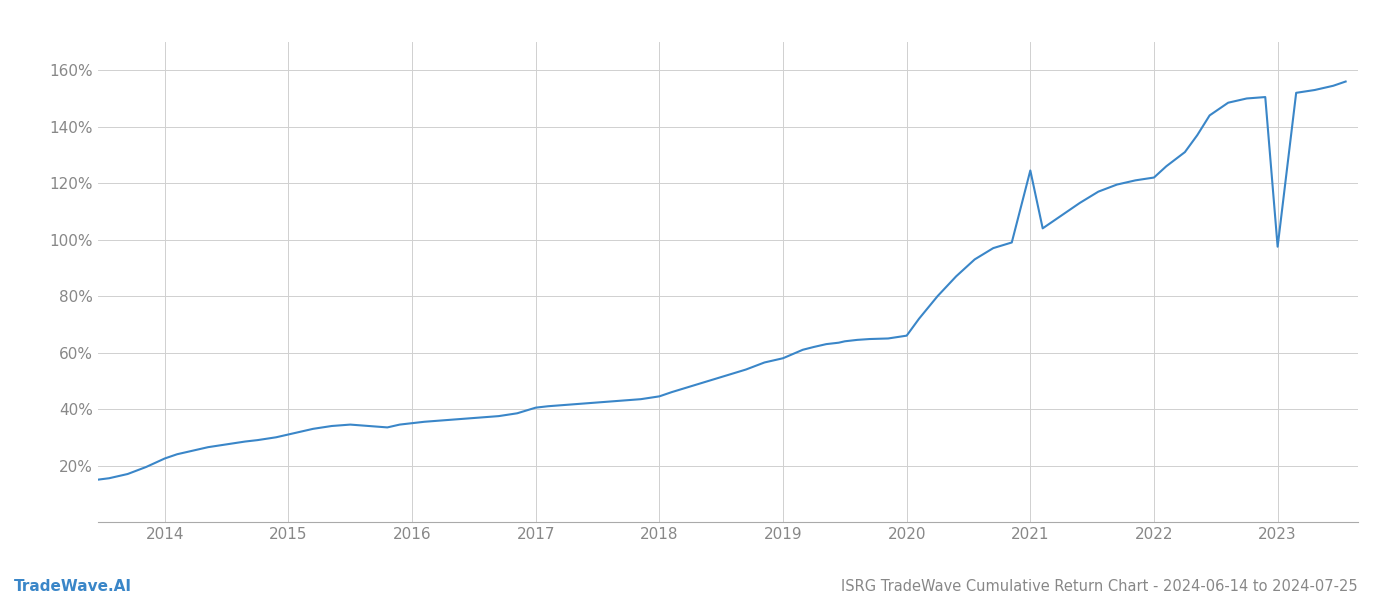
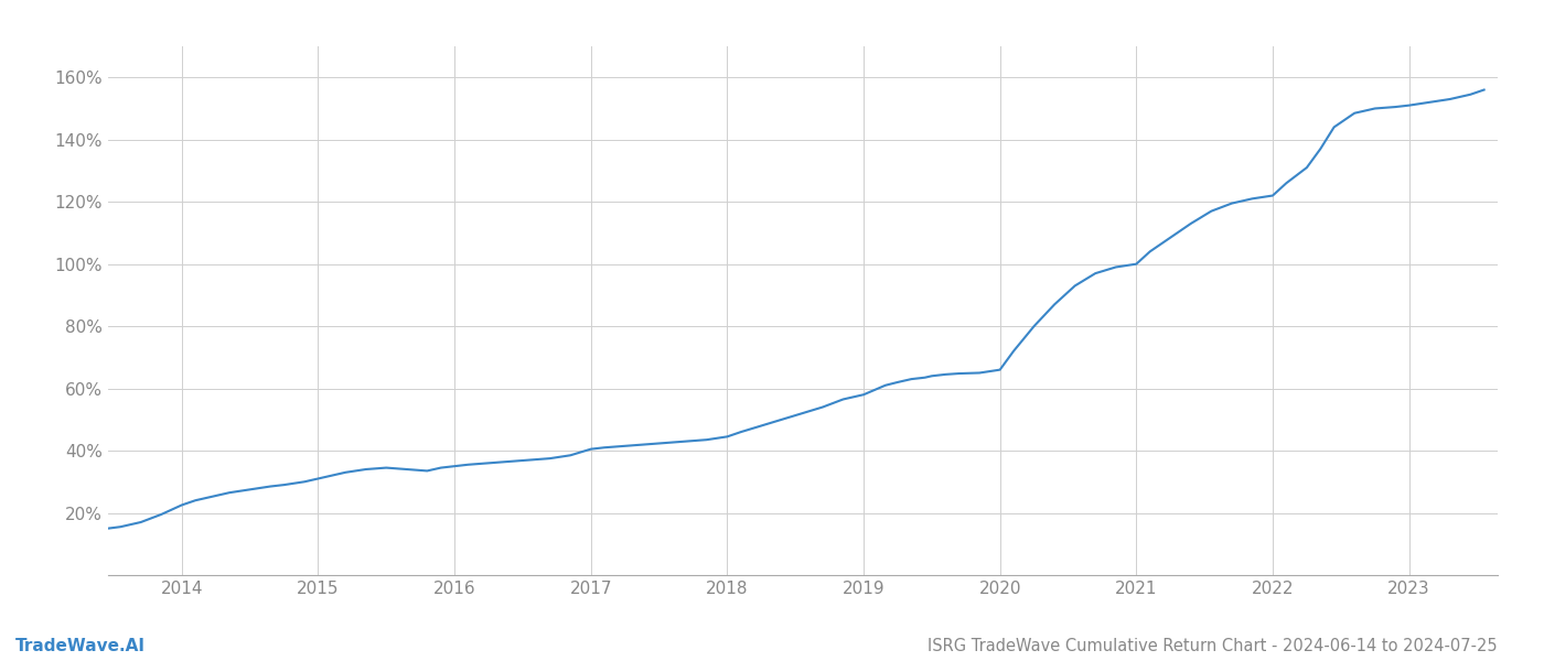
2021: 124.5% -> 100.0%
2023: 97.5% -> 151.0%
